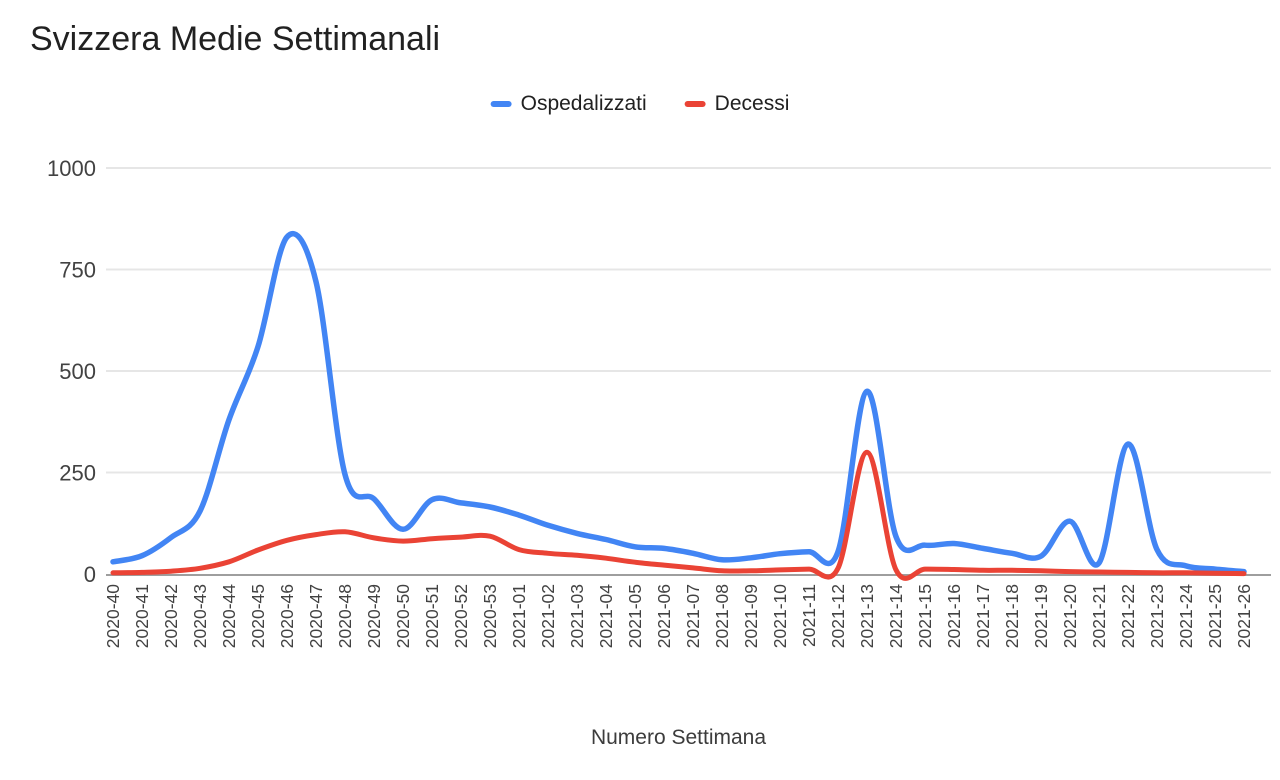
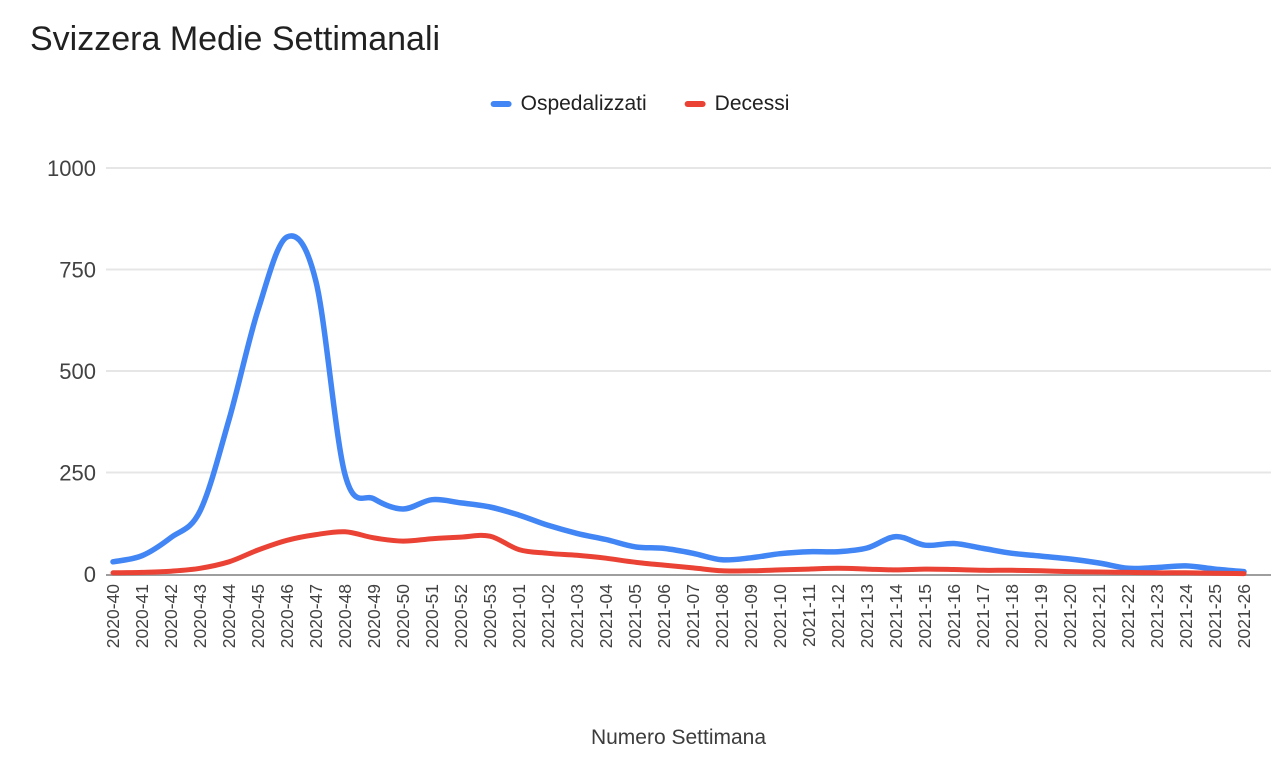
Ospedalizzati/2020-45: 560 -> 650
Ospedalizzati/2020-50: 110 -> 160
Ospedalizzati/2021-13: 450 -> 60
Decessi/2021-13: 300 -> 10
Ospedalizzati/2021-20: 130 -> 40
Ospedalizzati/2021-22: 320 -> 10
Ospedalizzati/2021-23: 60 -> 20
